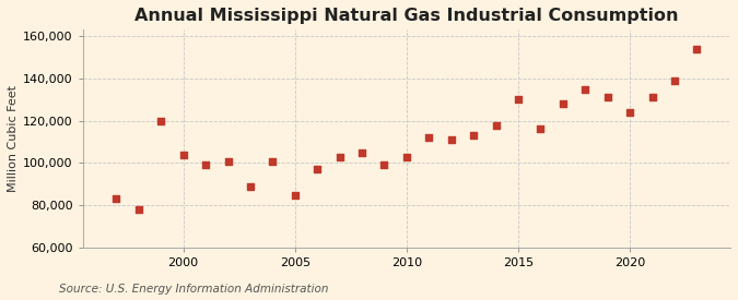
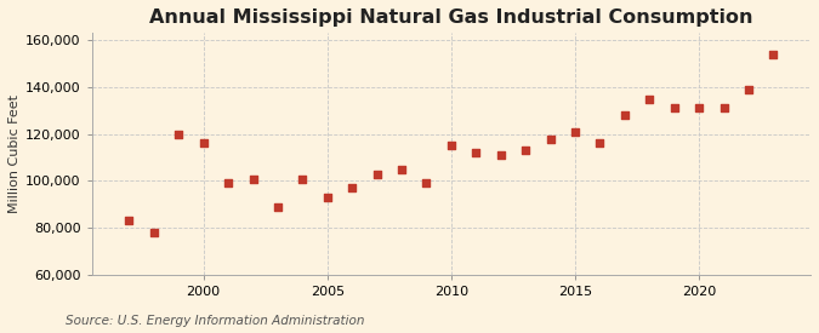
2000: 104,000 -> 116,000
2005: 85,000 -> 93,000
2010: 103,000 -> 115,000
2015: 130,000 -> 121,000
2020: 124,000 -> 131,000
